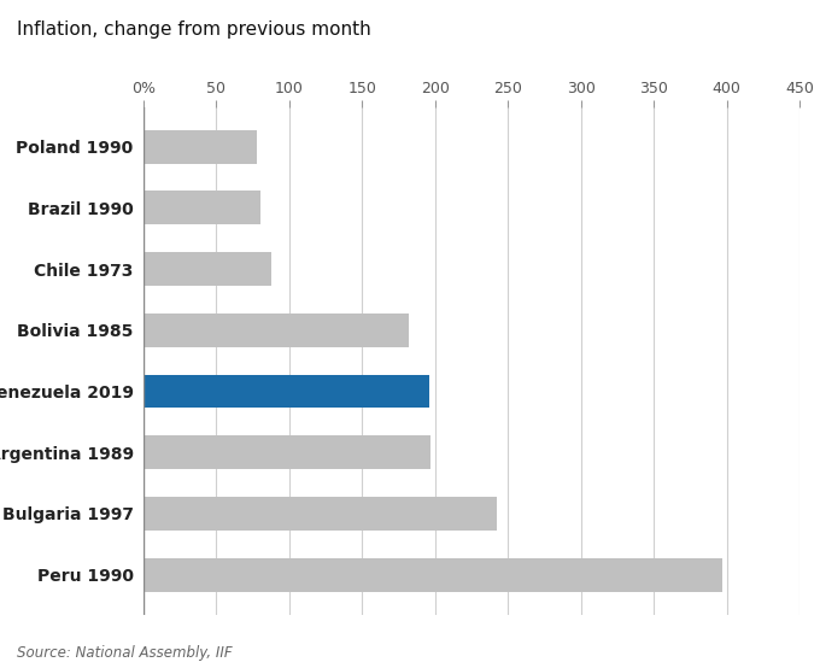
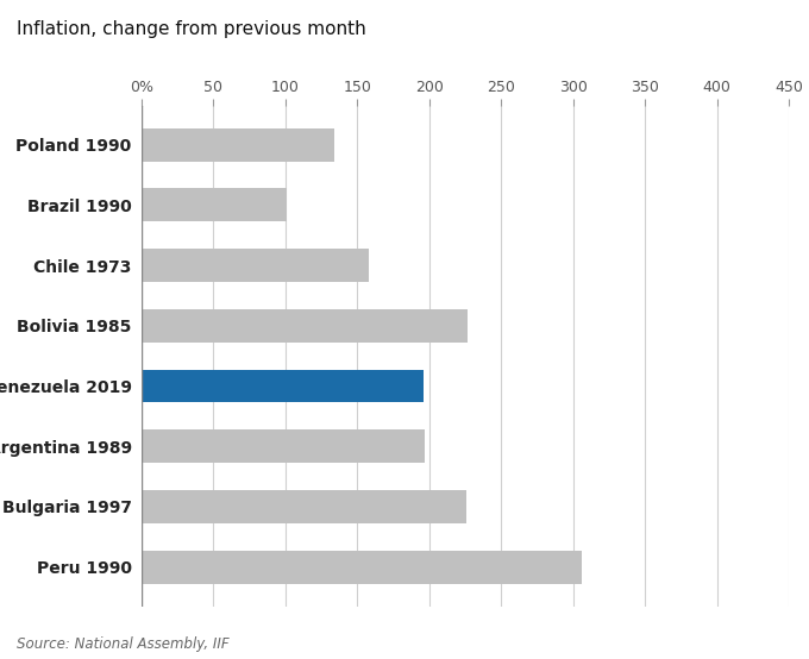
Poland 1990: 78 -> 134
Brazil 1990: 80 -> 101
Chile 1973: 88 -> 158
Bolivia 1985: 182 -> 227
Bulgaria 1997: 242 -> 226
Peru 1990: 397 -> 306
